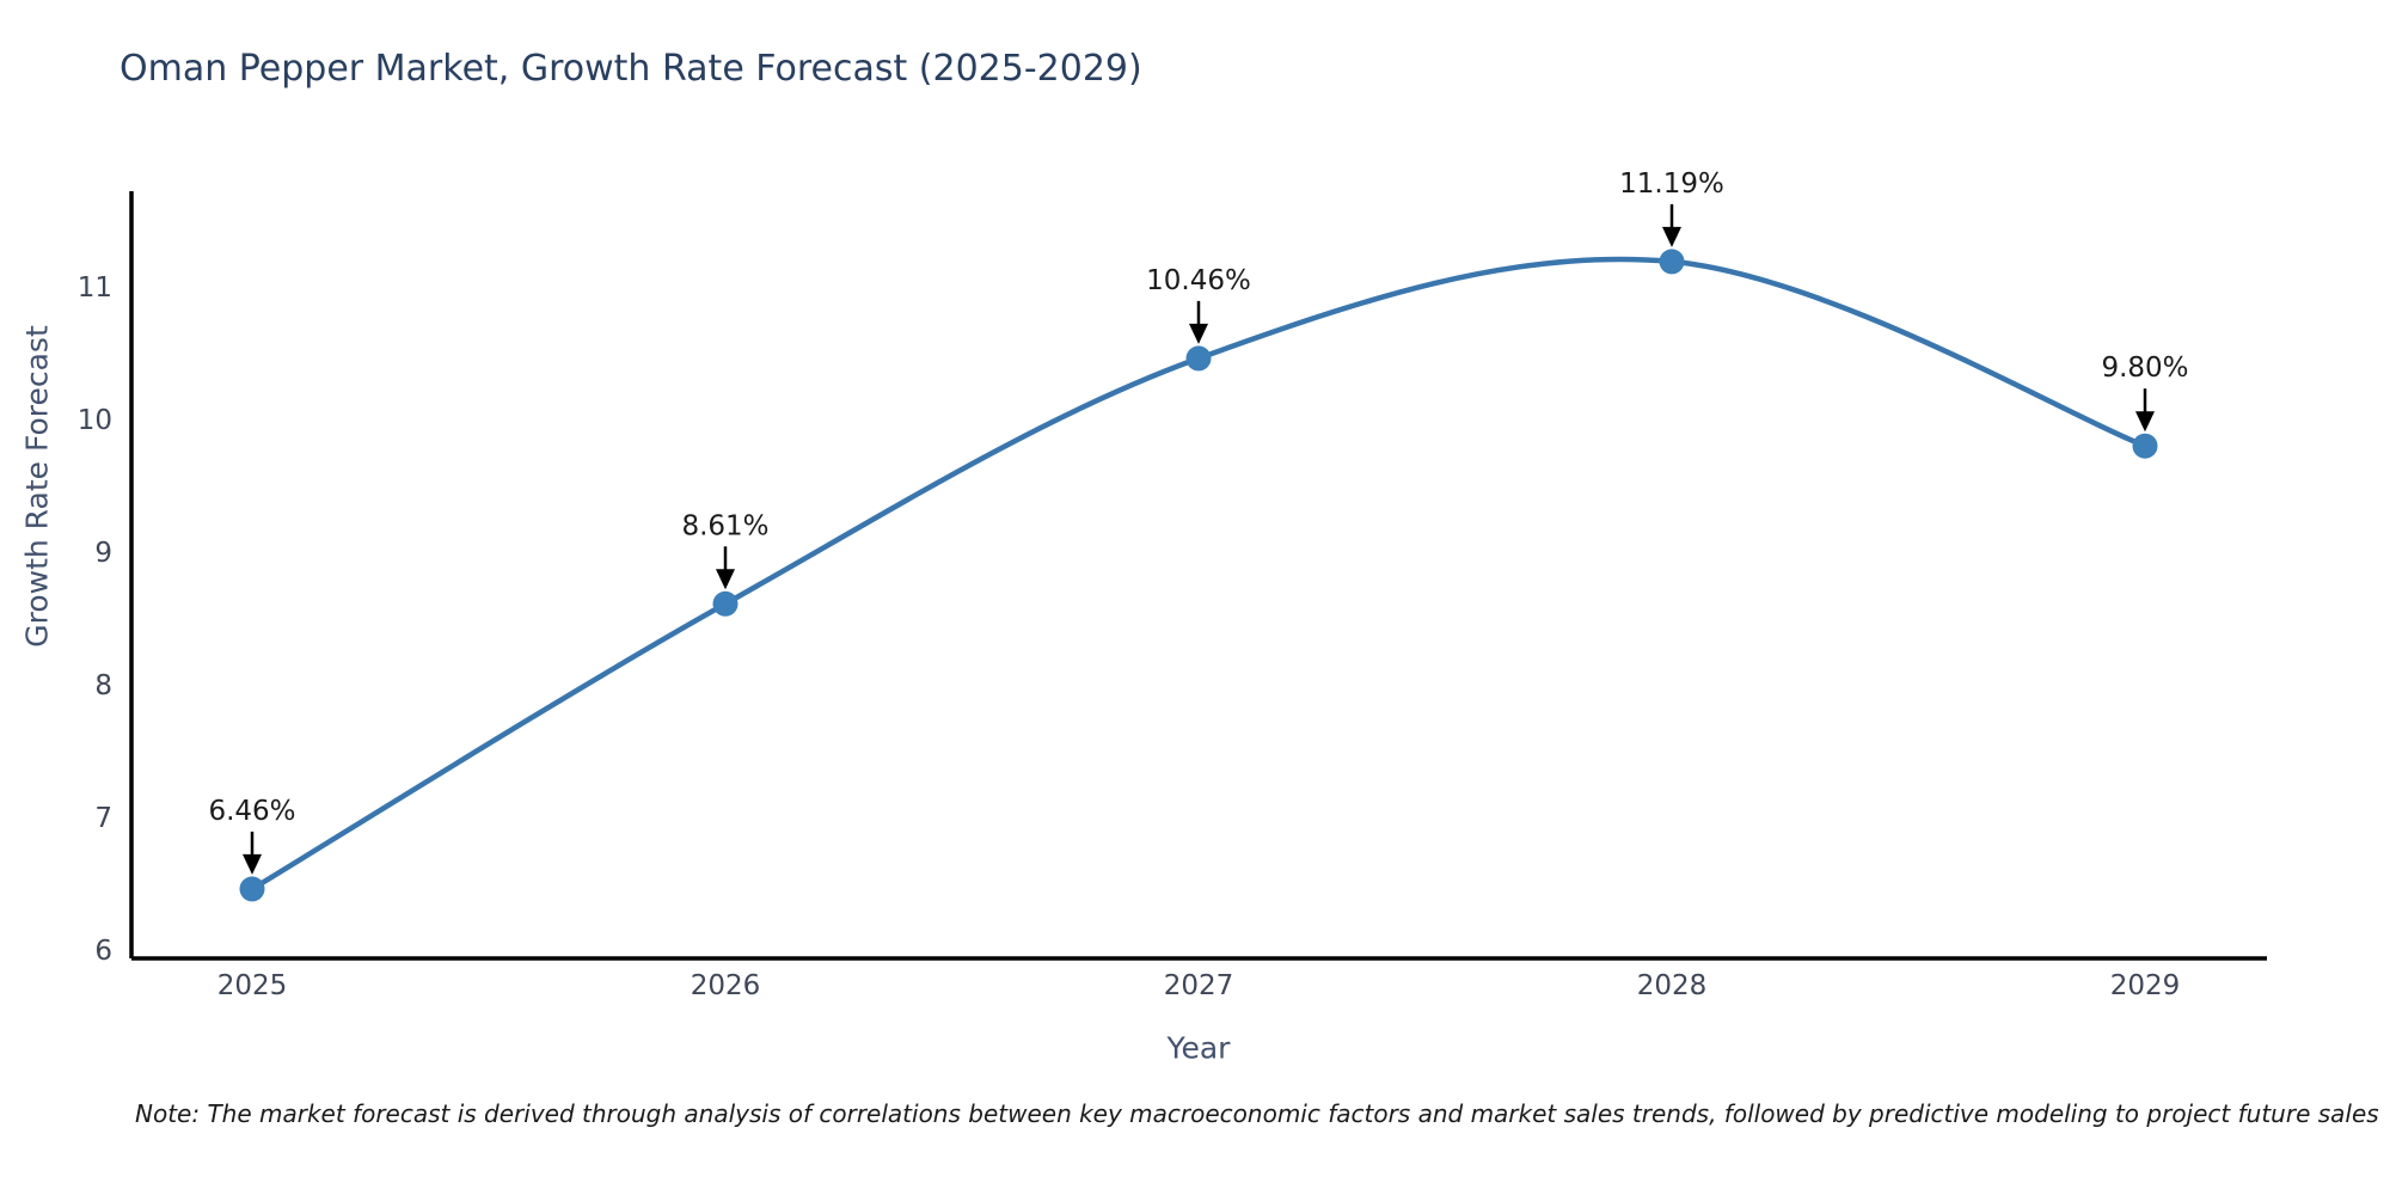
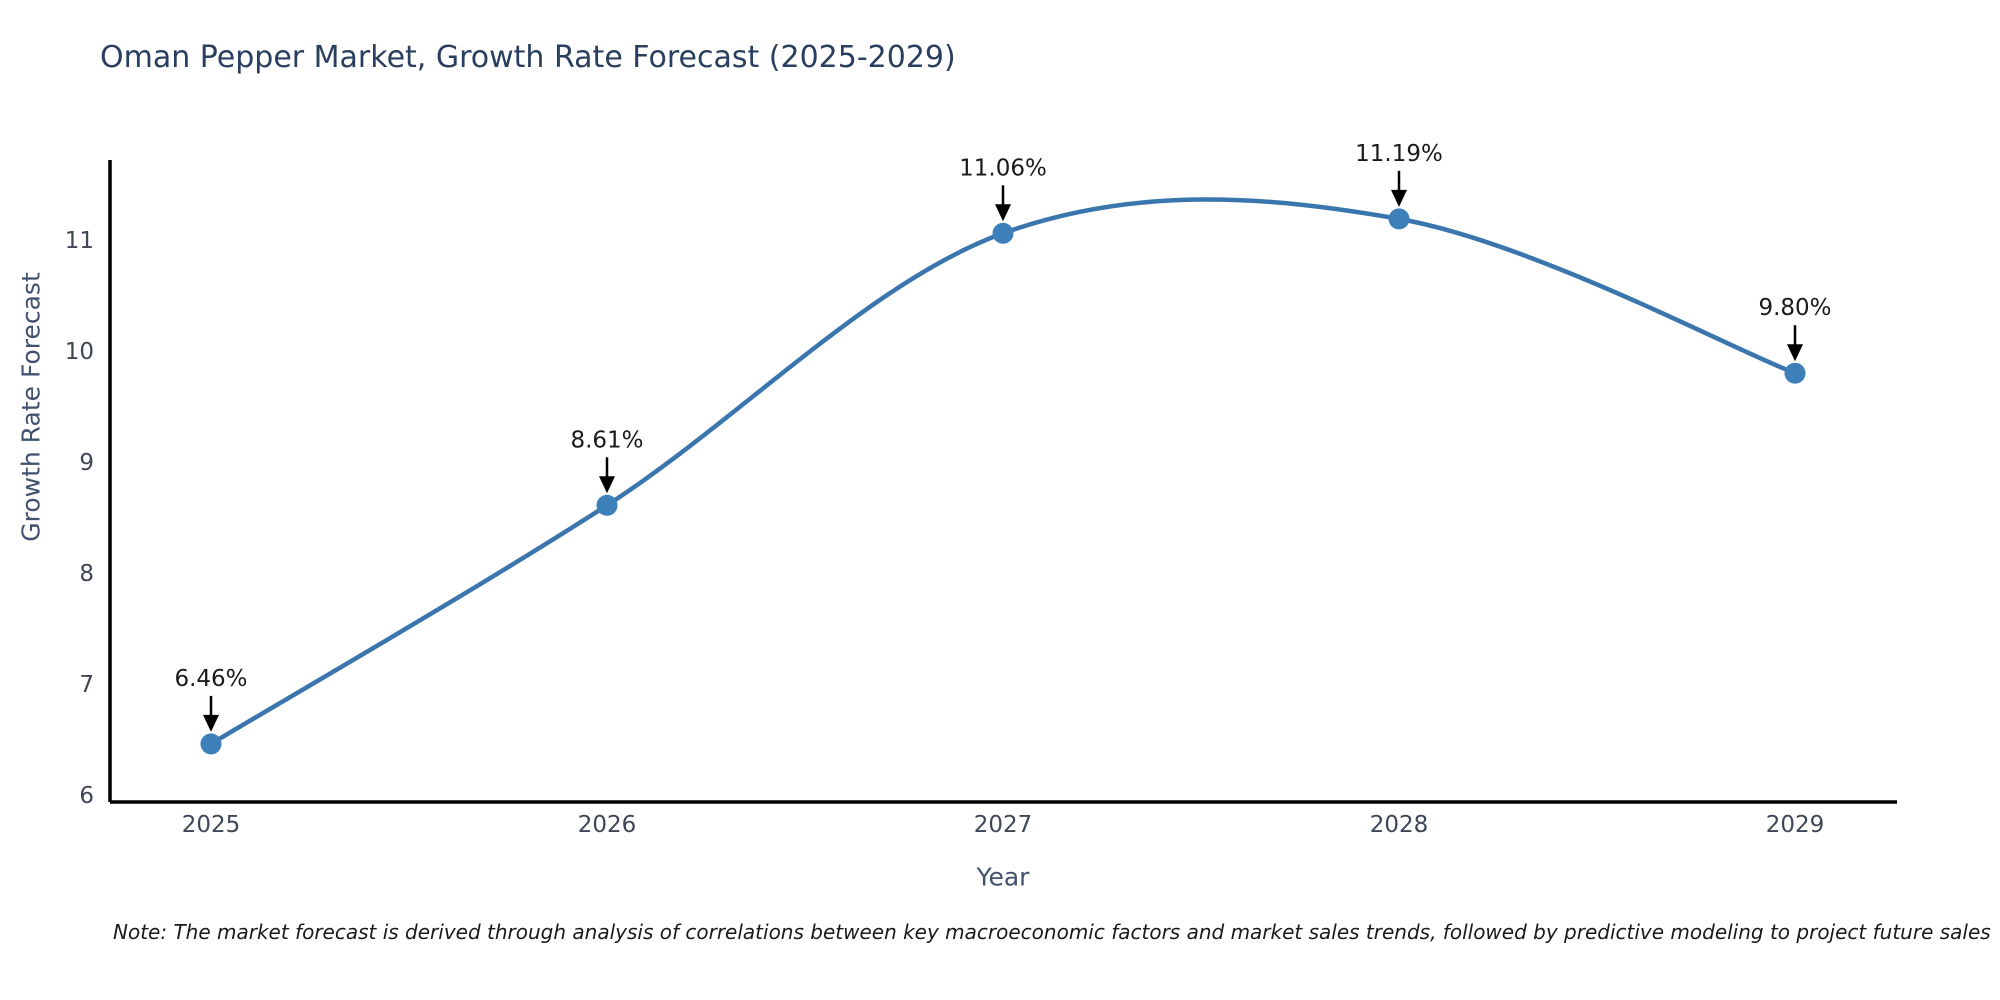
2027: 10.46% -> 11.06%
